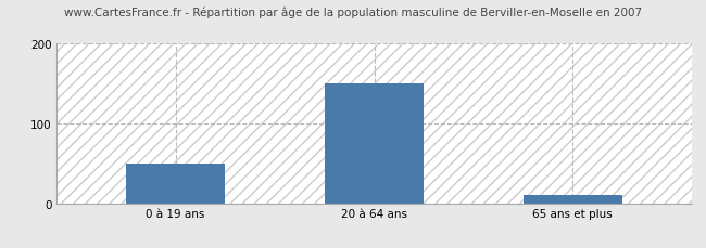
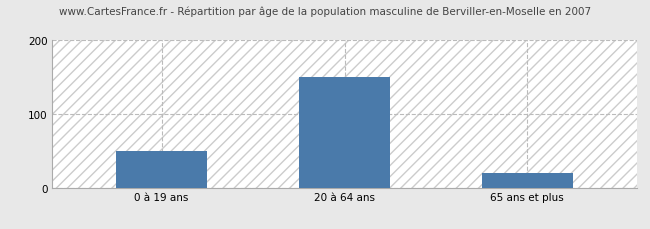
65 ans et plus: 10 -> 20
